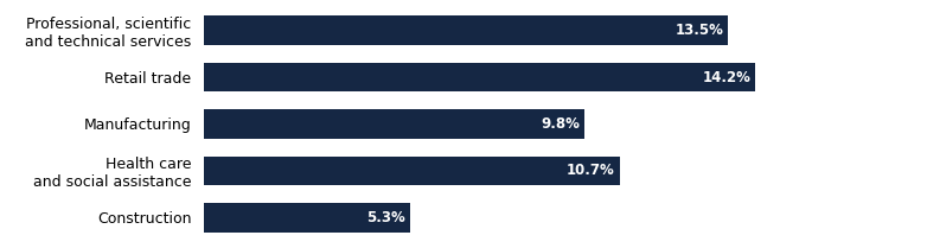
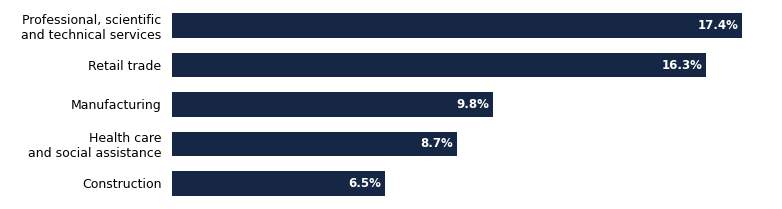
Professional, scientific and technical services: 13.5% -> 17.4%
Retail trade: 14.2% -> 16.3%
Health care and social assistance: 10.7% -> 8.7%
Construction: 5.3% -> 6.5%
